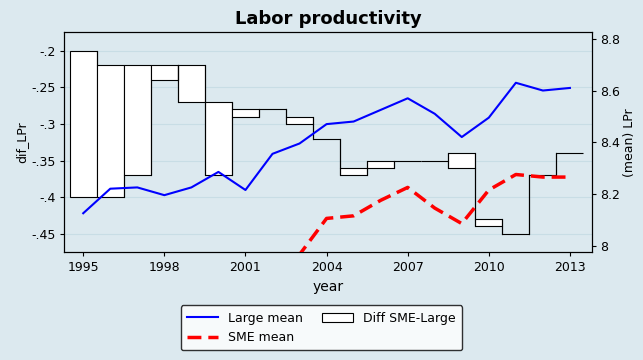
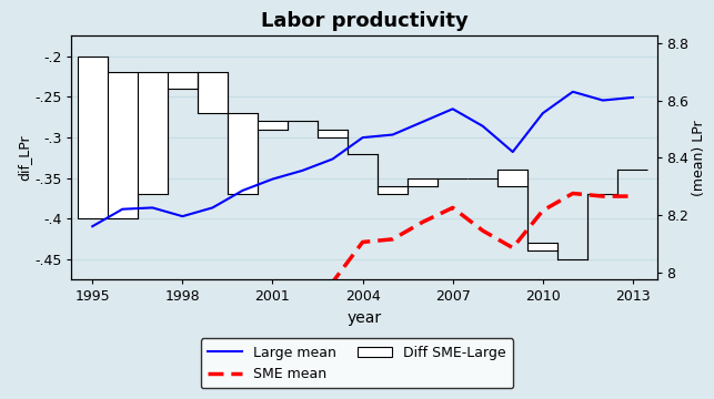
Large mean/1995: 8.125 -> 8.160
Large mean/2001: 8.215 -> 8.325
Large mean/2010: 8.495 -> 8.555
